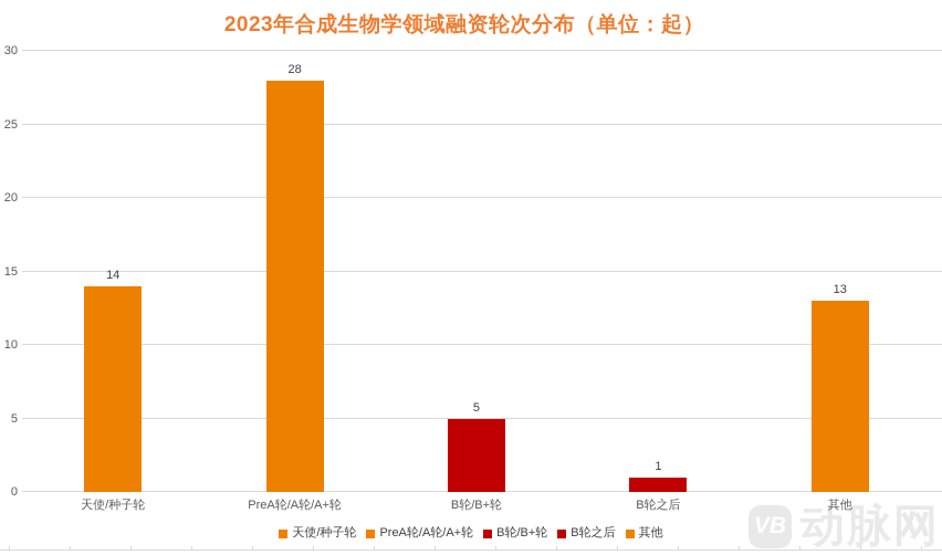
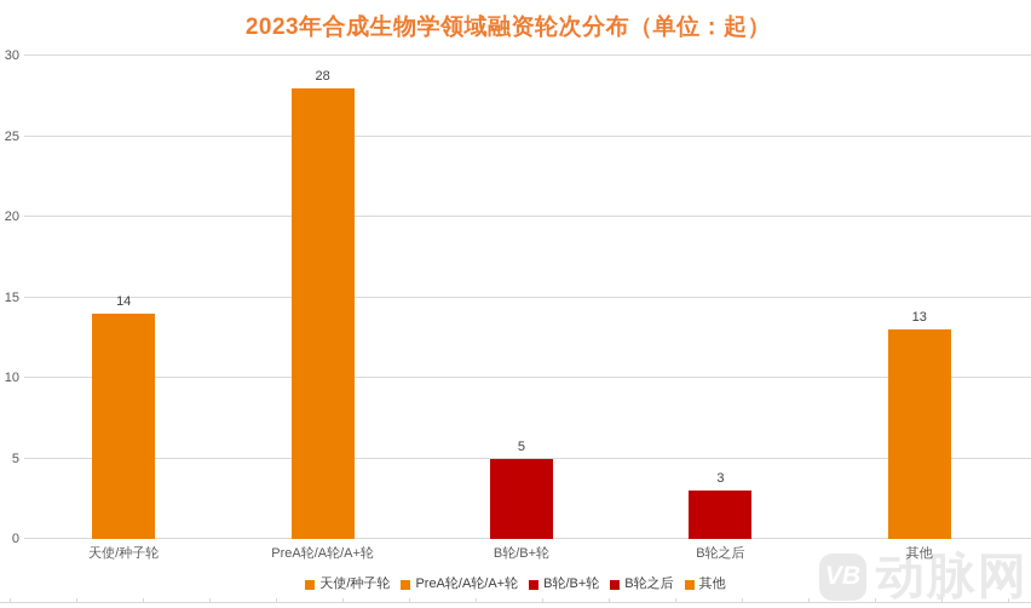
B轮之后: 1 -> 3
